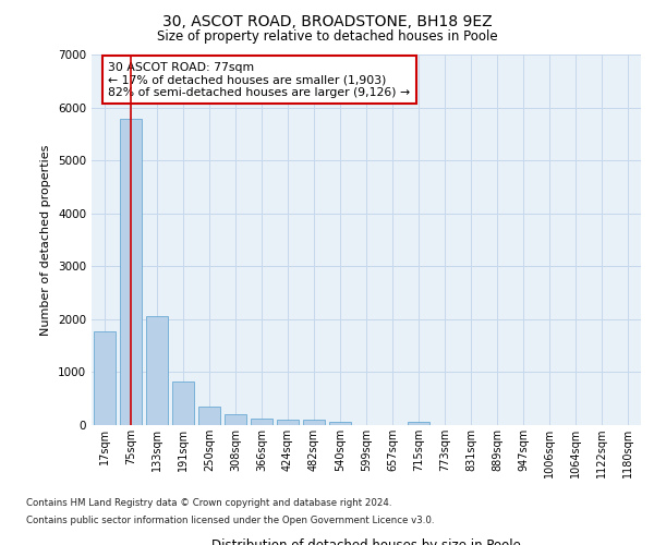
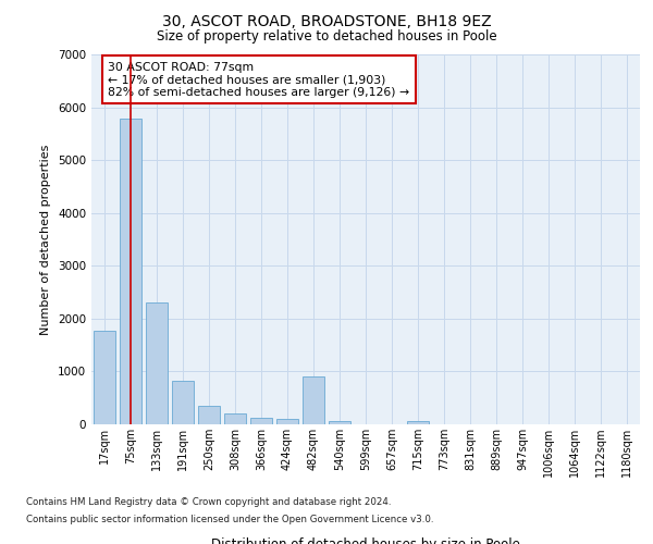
133sqm: 2060 -> 2300
482sqm: 100 -> 900
